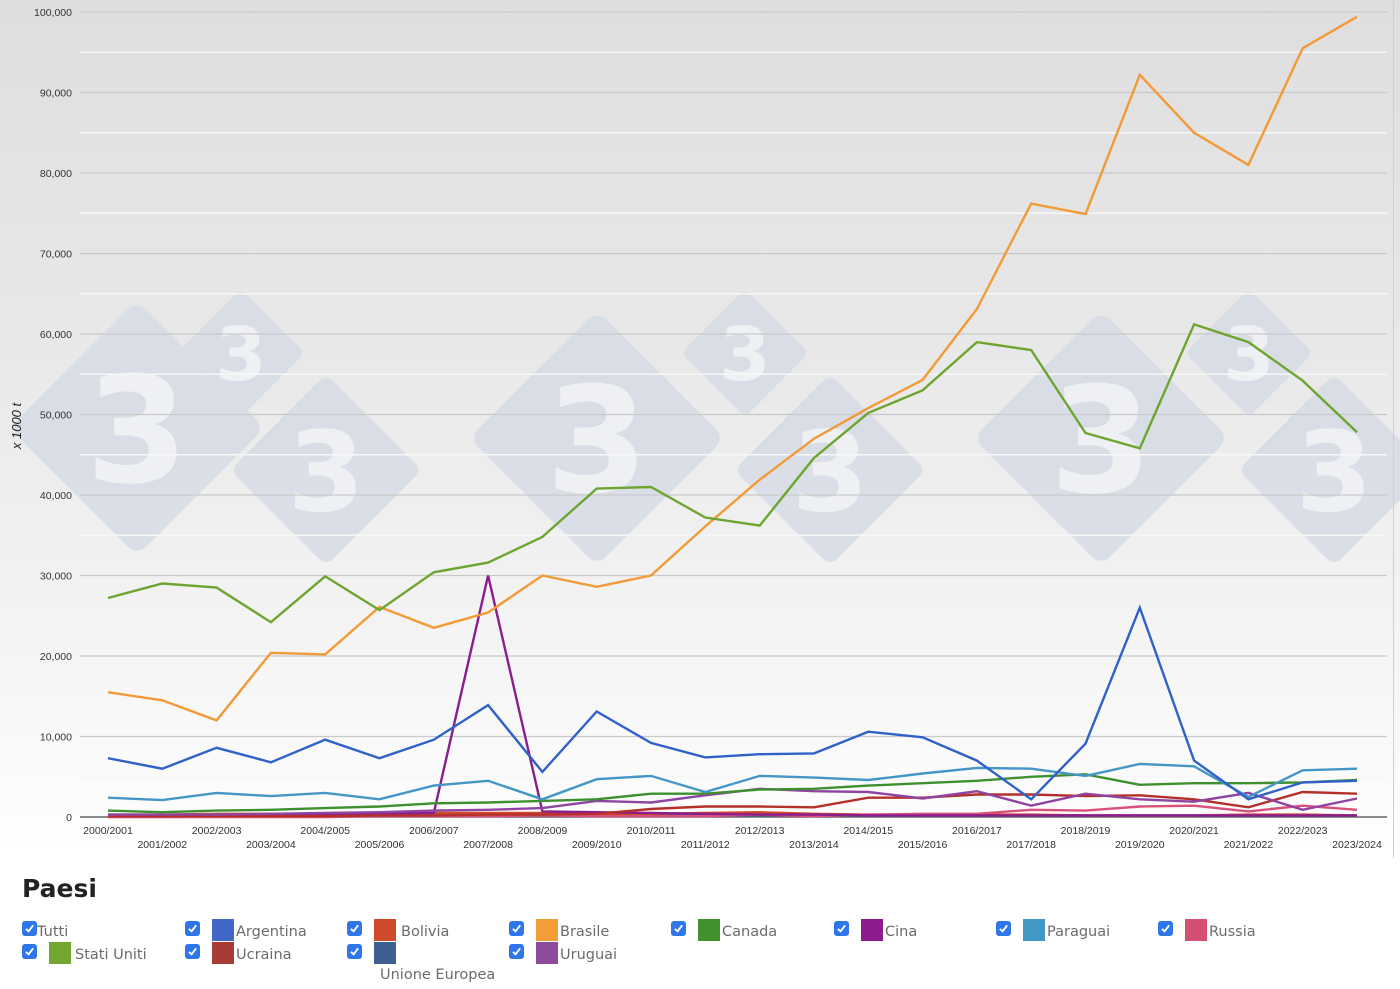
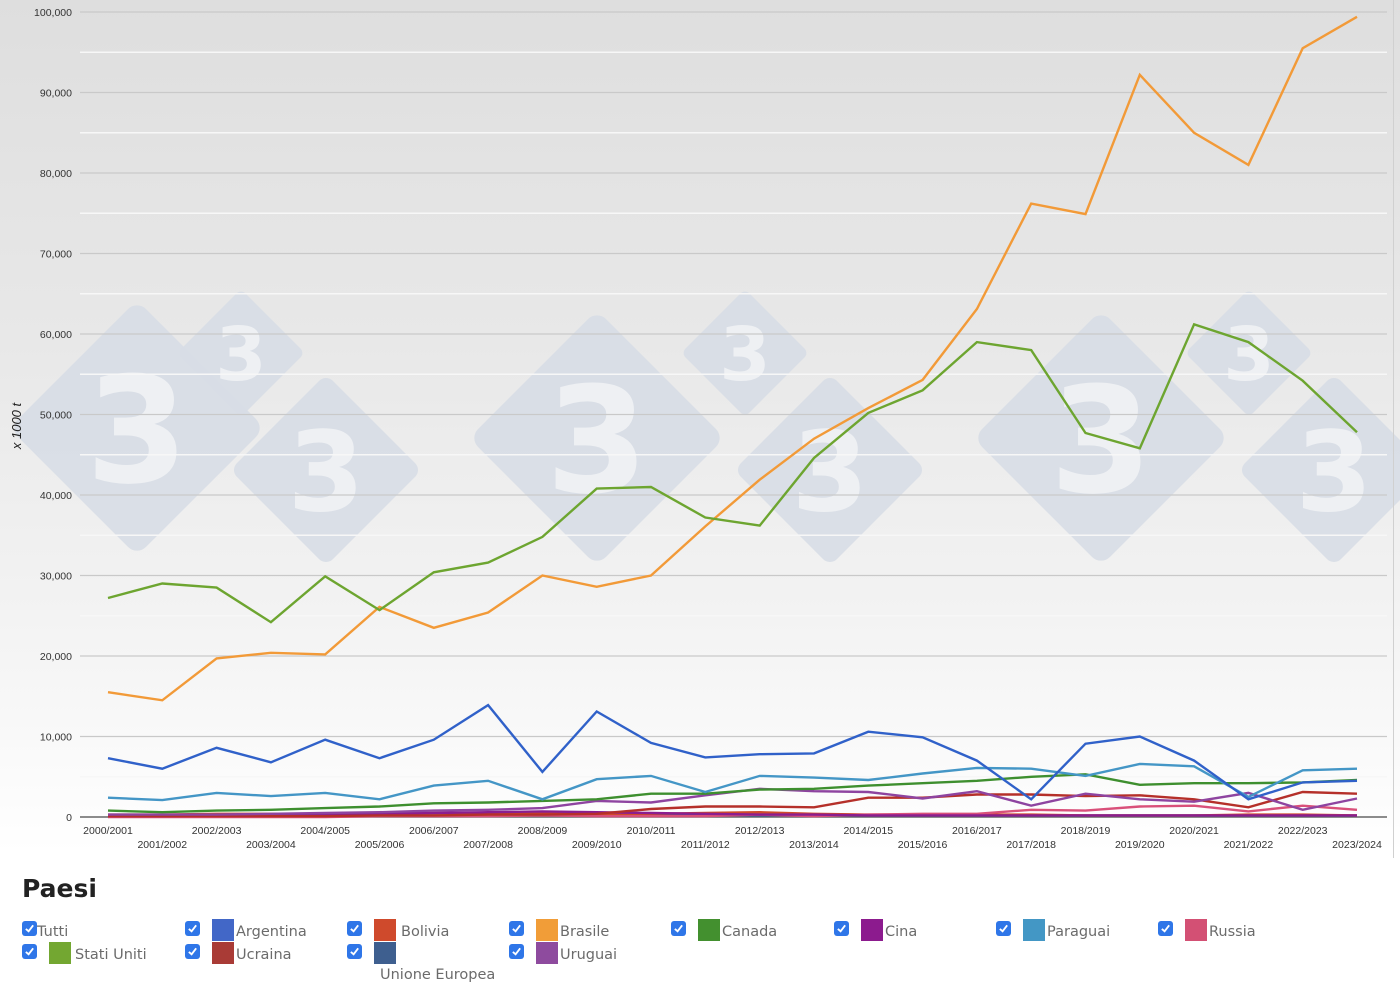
Brasile/2002/2003: 12000 -> 20000
Cina/2007/2008: 30000 -> 1000
Argentina/2019/2020: 26000 -> 10000
